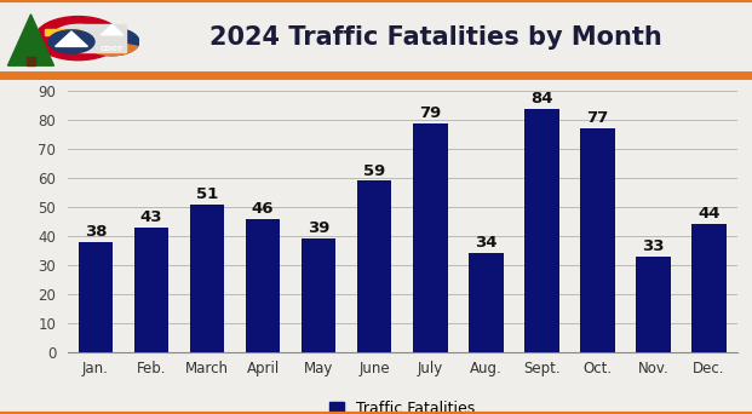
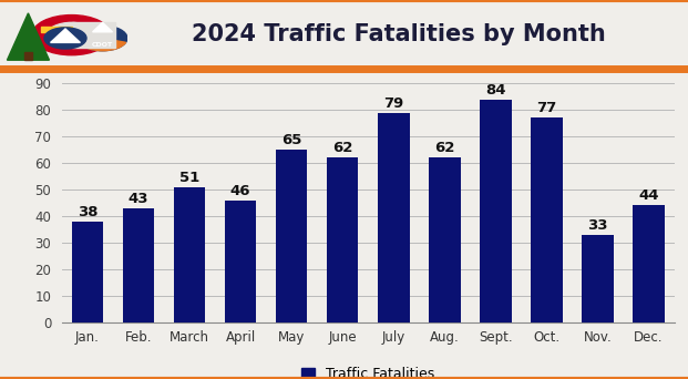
May: 39 -> 65
June: 59 -> 62
Aug.: 34 -> 62
